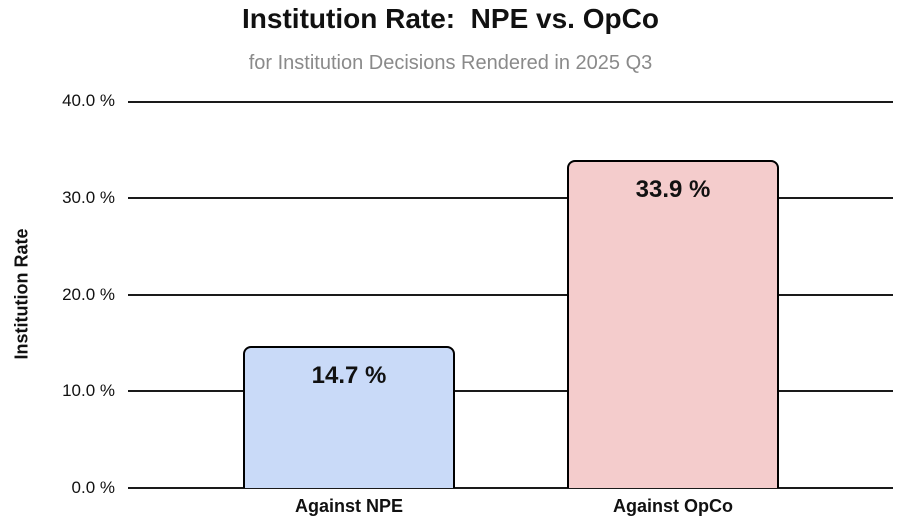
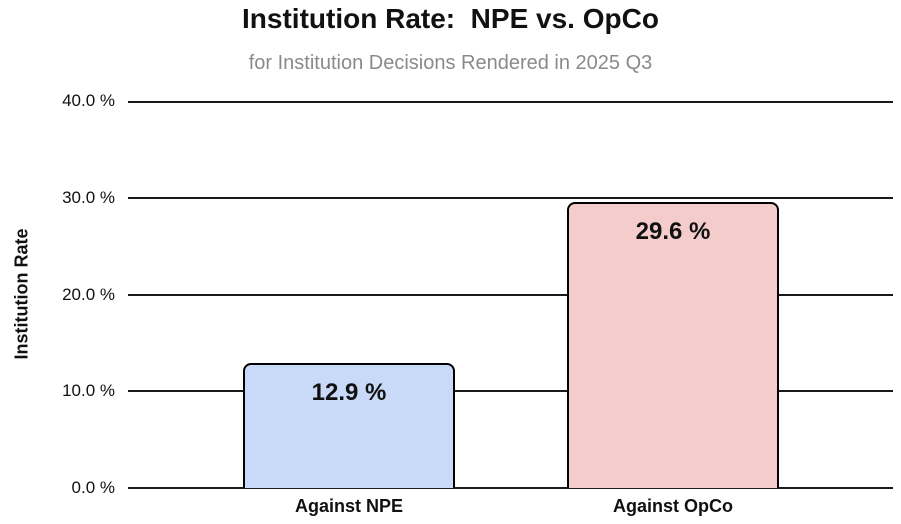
Against NPE: 14.7 -> 12.9
Against OpCo: 33.9 -> 29.6
